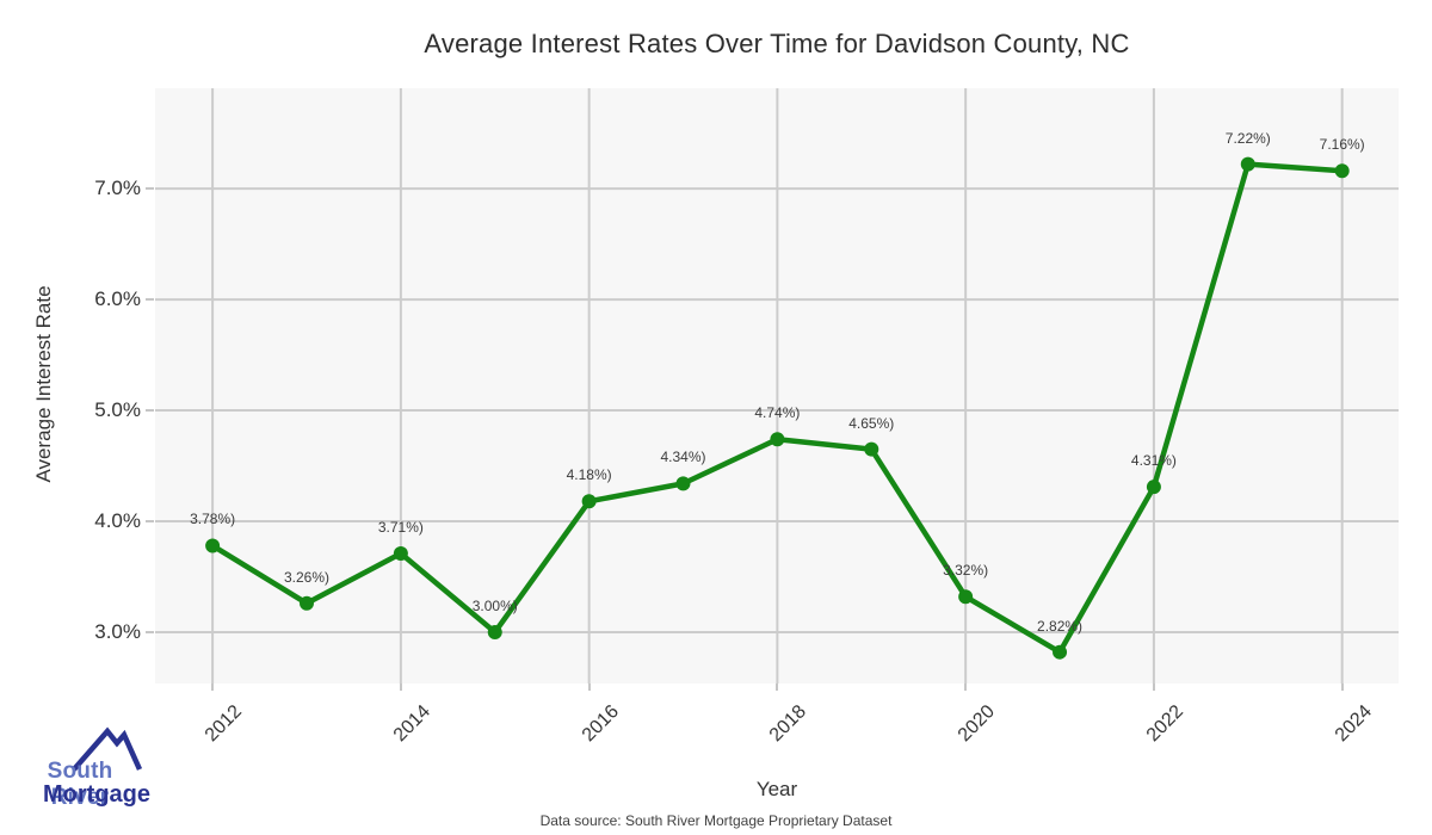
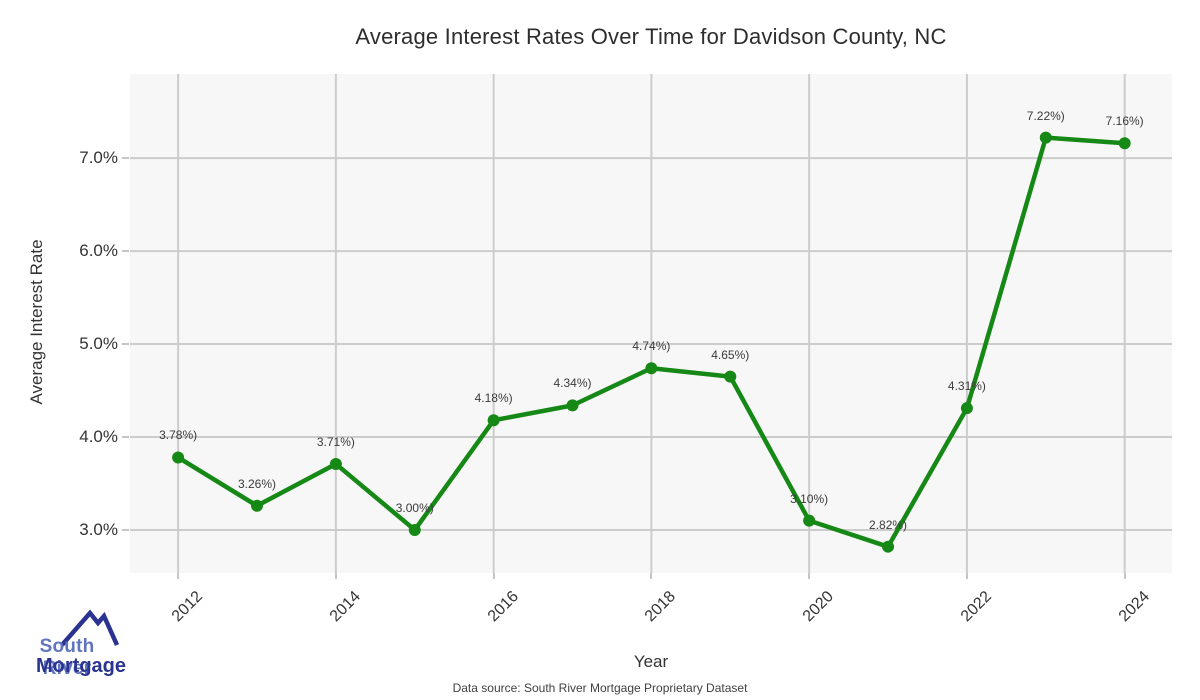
2020: 3.32% -> 3.10%
